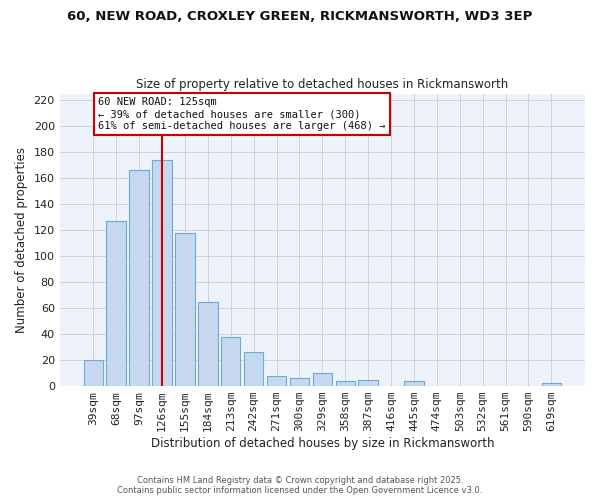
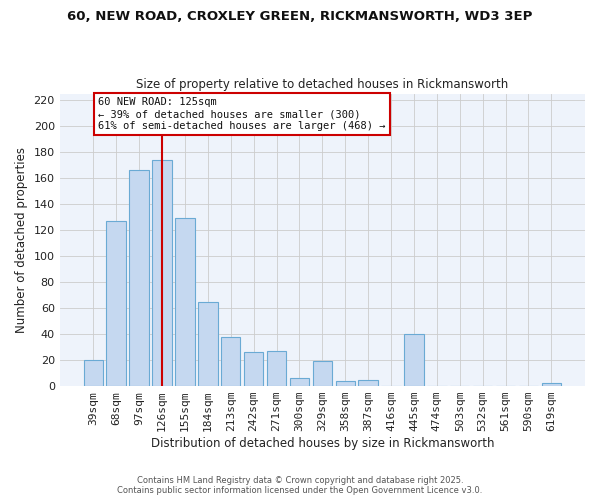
155sqm: 118 -> 129
271sqm: 8 -> 27
329sqm: 10 -> 19
445sqm: 4 -> 40
